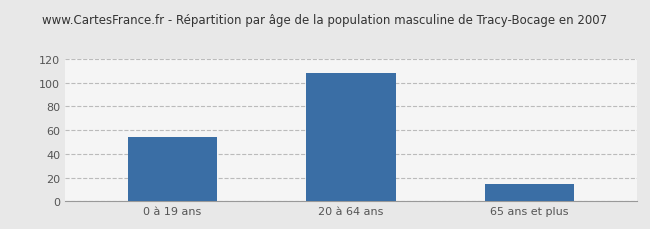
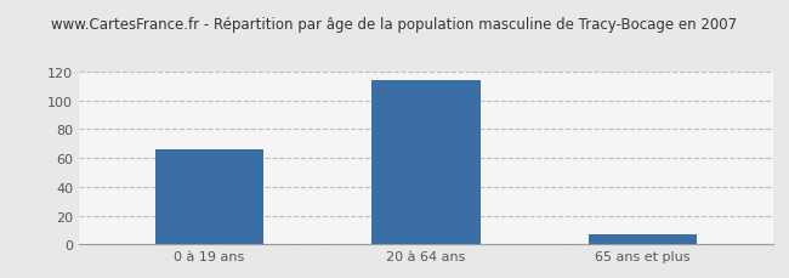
0 à 19 ans: 54 -> 66
20 à 64 ans: 108 -> 114
65 ans et plus: 15 -> 7
